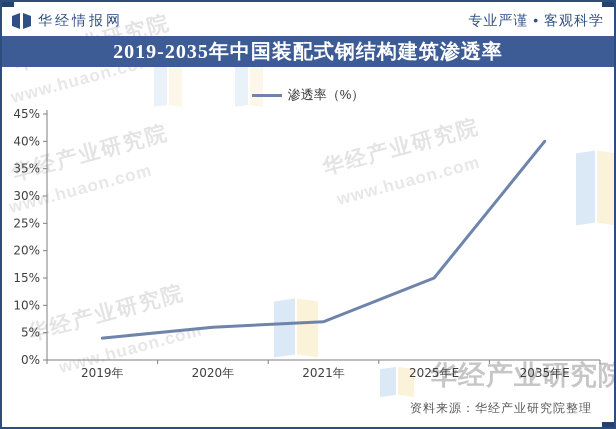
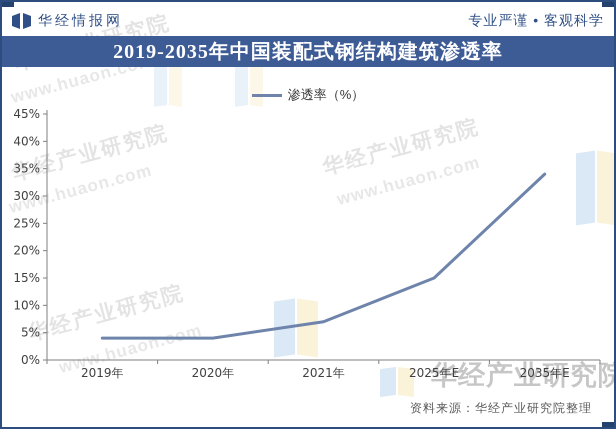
2020年: 6% -> 4%
2035年E: 40% -> 34%
